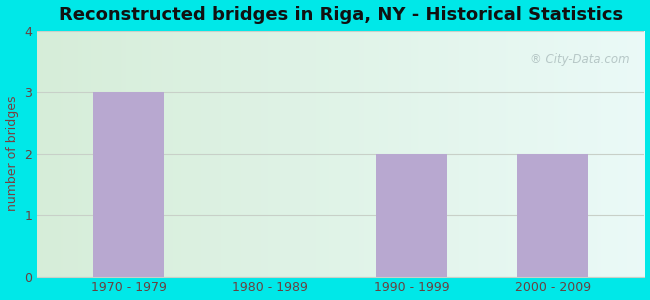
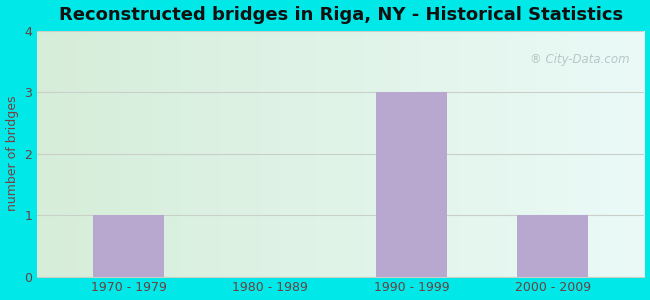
1970 - 1979: 3 -> 1
1990 - 1999: 2 -> 3
2000 - 2009: 2 -> 1
